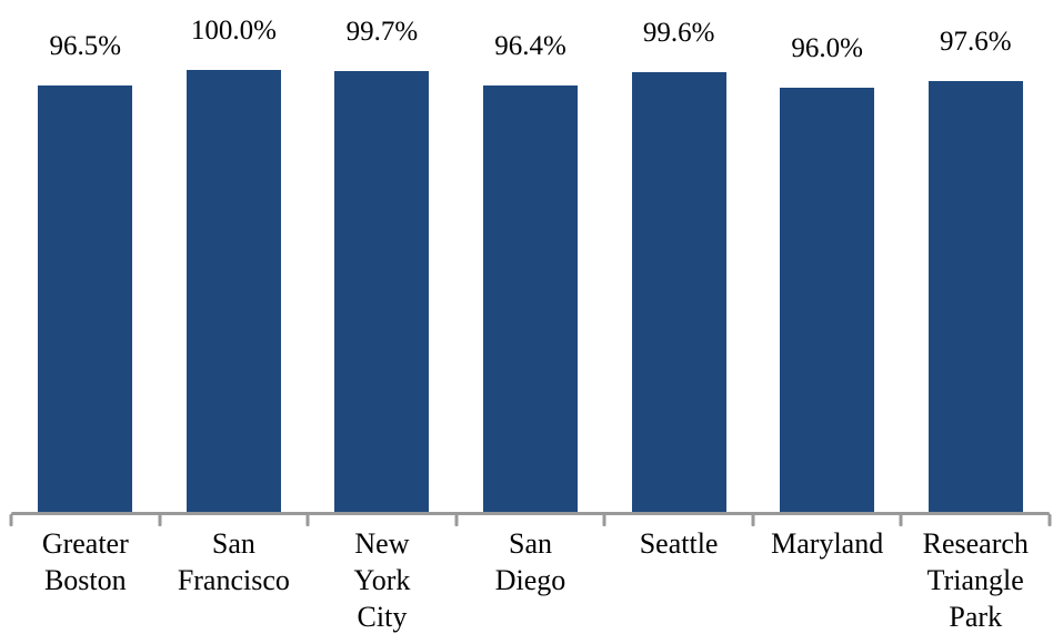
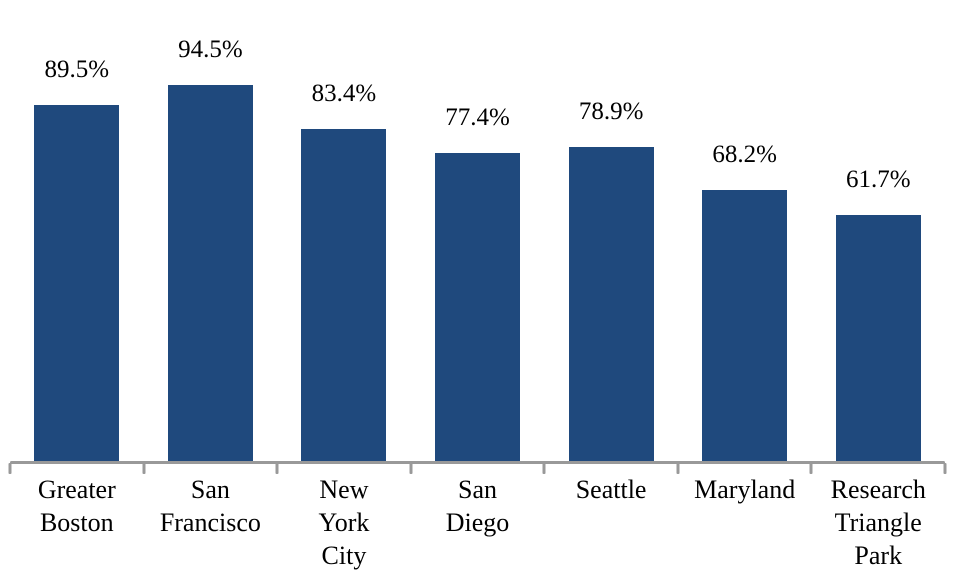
Greater Boston: 96.5% -> 89.5%
San Francisco: 100.0% -> 94.5%
New York City: 99.7% -> 83.4%
San Diego: 96.4% -> 77.4%
Seattle: 99.6% -> 78.9%
Maryland: 96.0% -> 68.2%
Research Triangle Park: 97.6% -> 61.7%
